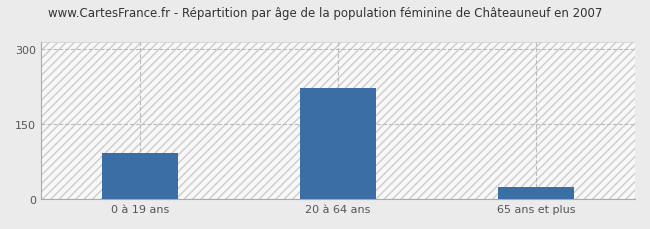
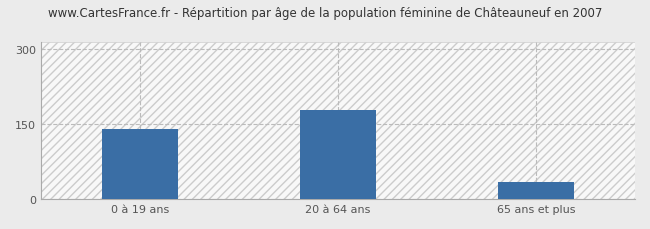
0 à 19 ans: 92 -> 140
20 à 64 ans: 222 -> 178
65 ans et plus: 24 -> 35
